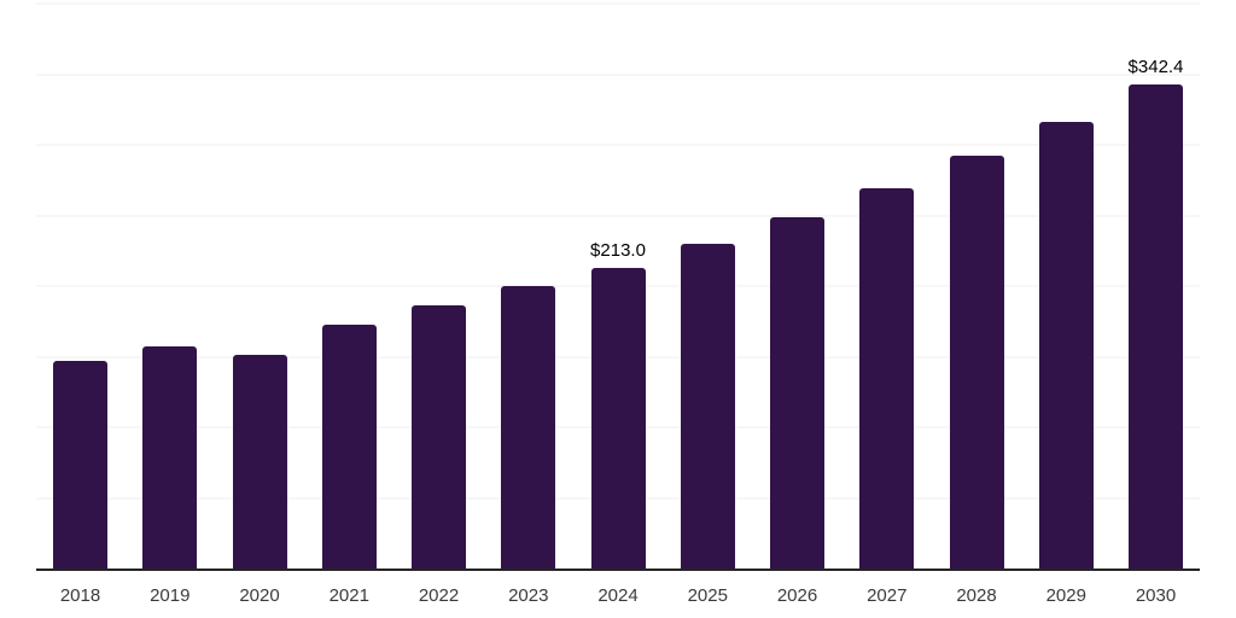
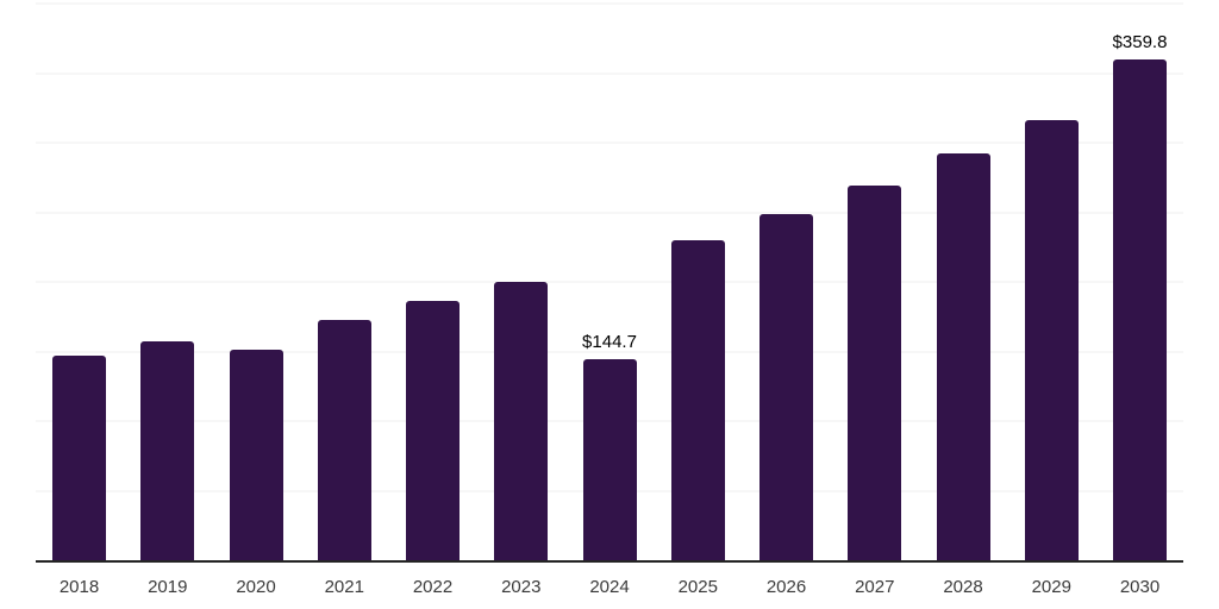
2024: $213.0 -> $144.7
2030: $342.4 -> $359.8
